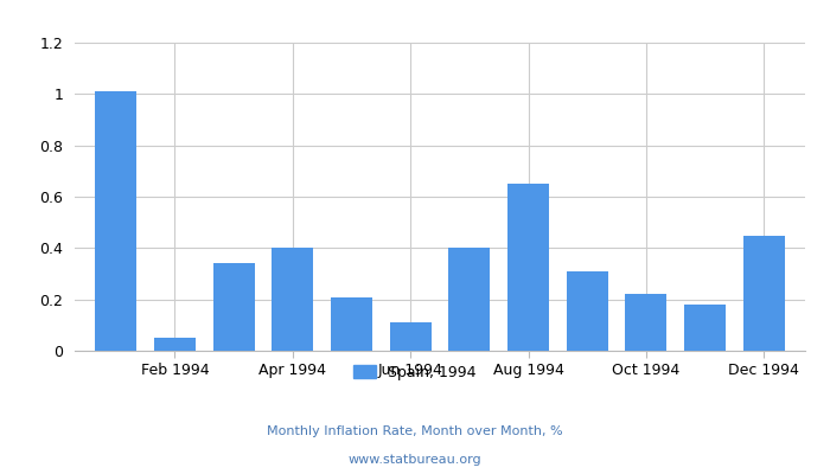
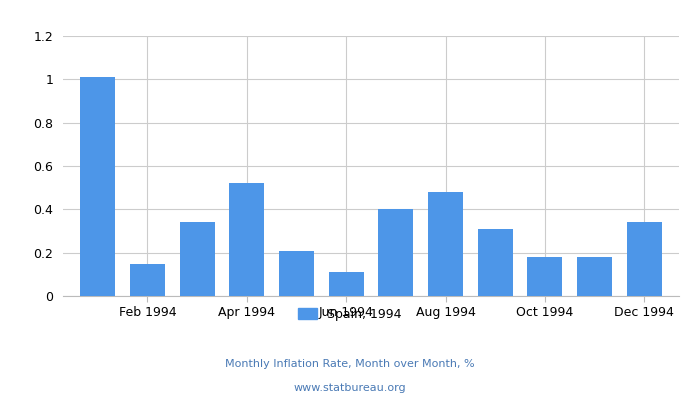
Feb 1994: 0.05 -> 0.15
Apr 1994: 0.40 -> 0.52
Aug 1994: 0.65 -> 0.48
Oct 1994: 0.22 -> 0.18
Dec 1994: 0.45 -> 0.34
